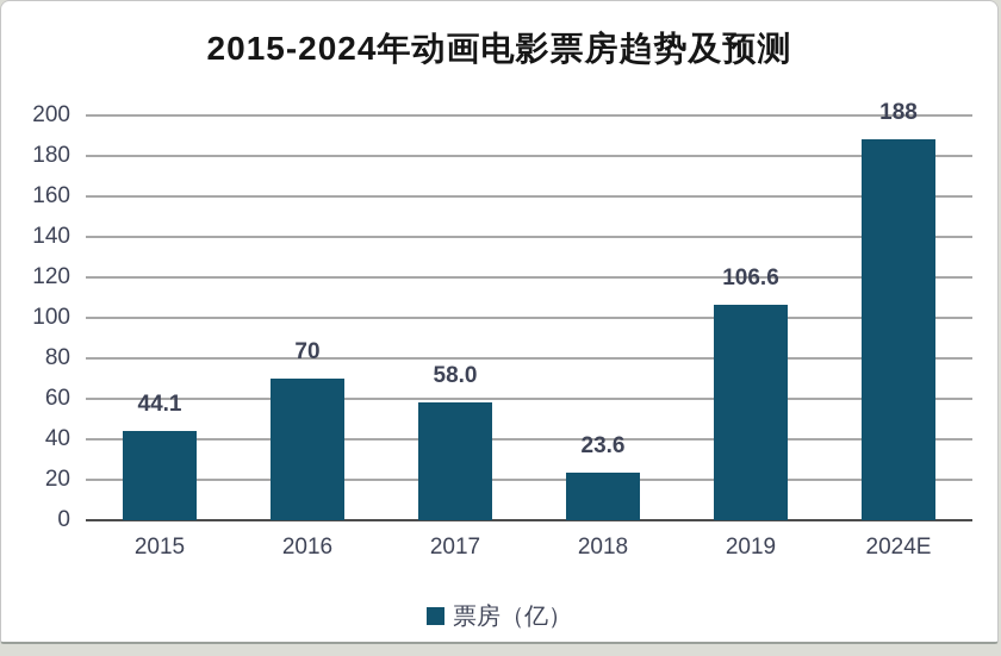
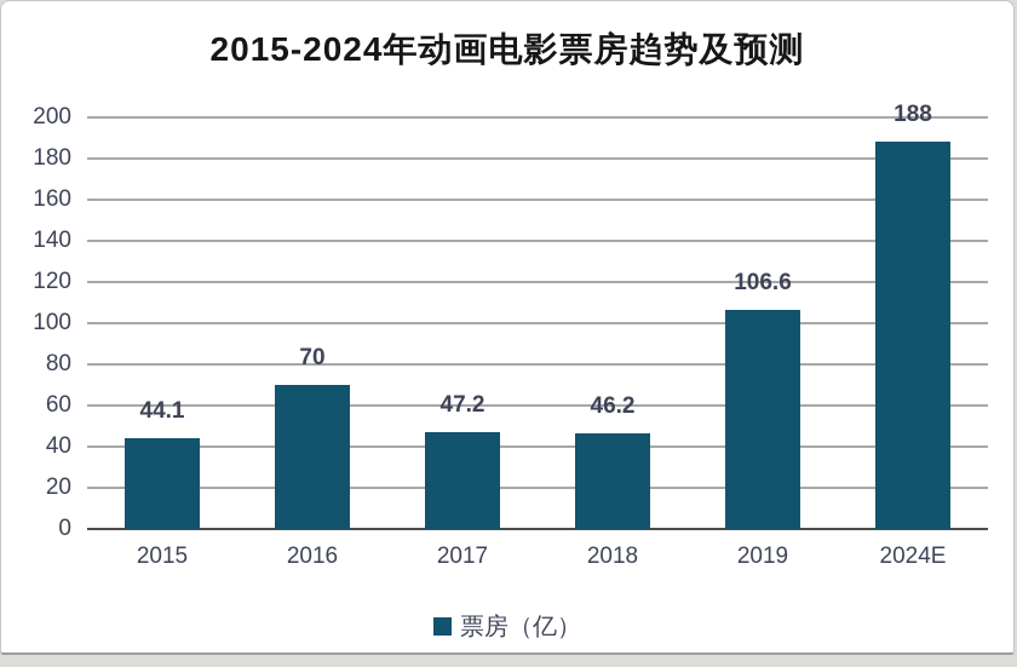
2017: 58.0 -> 47.2
2018: 23.6 -> 46.2
